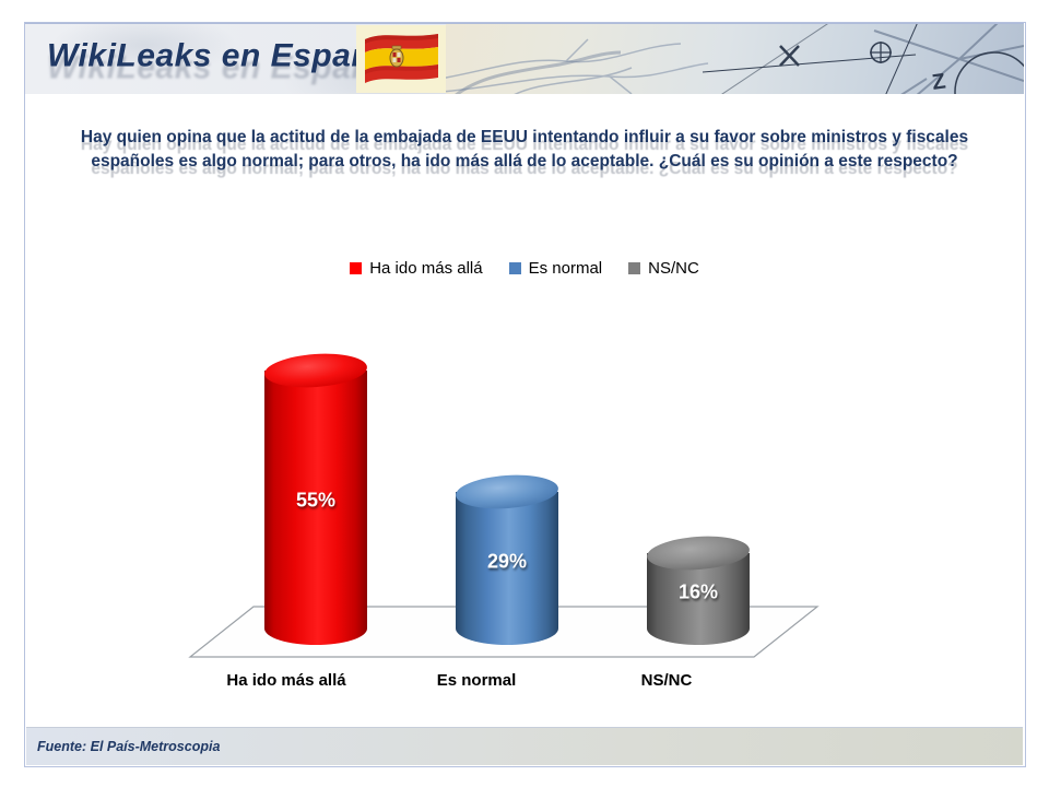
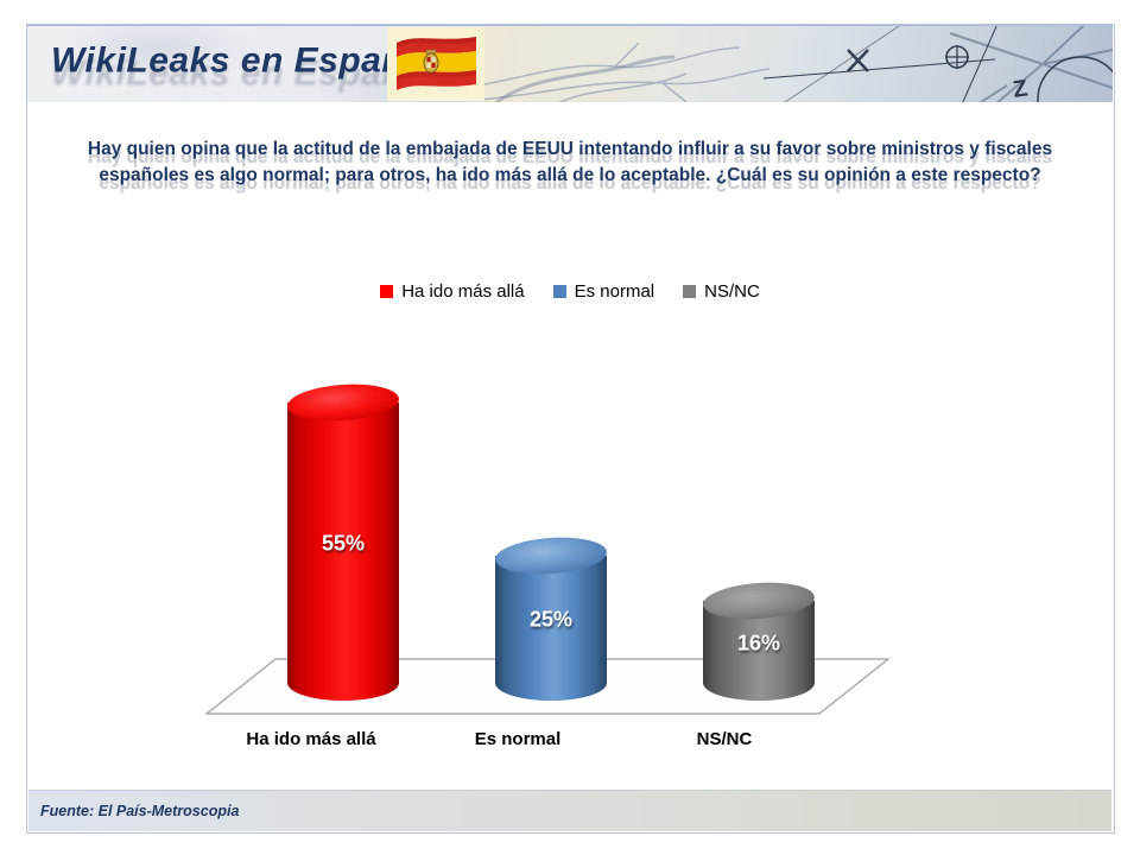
Es normal: 29% -> 25%
